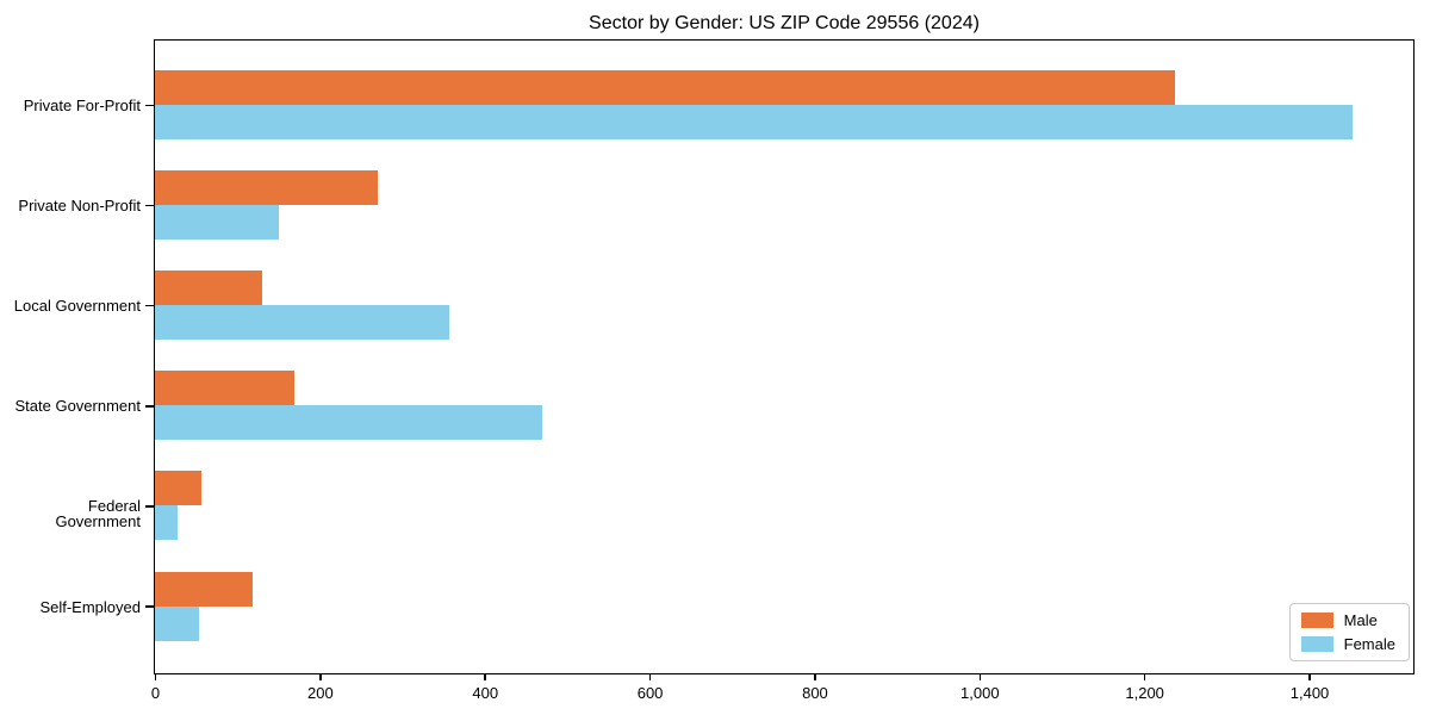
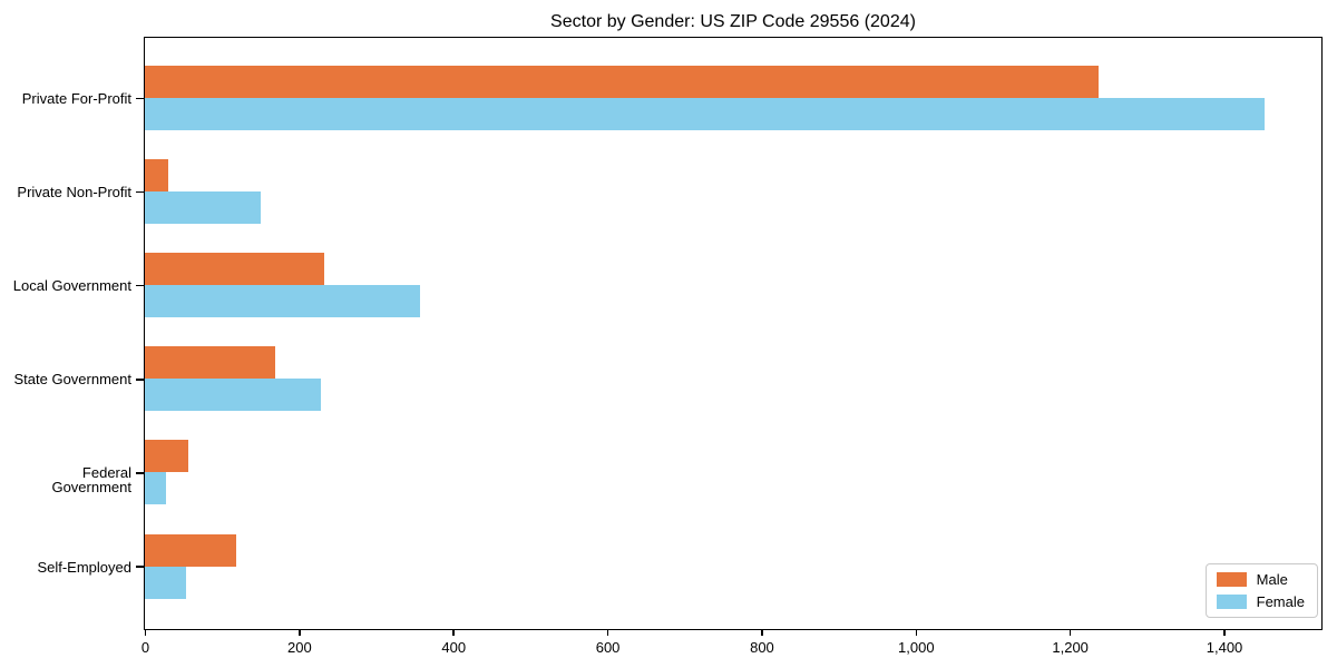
Male/Private Non-Profit: 270 -> 30
Male/Local Government: 130 -> 230
Female/State Government: 470 -> 230
